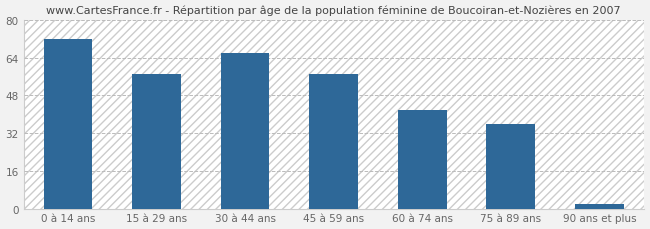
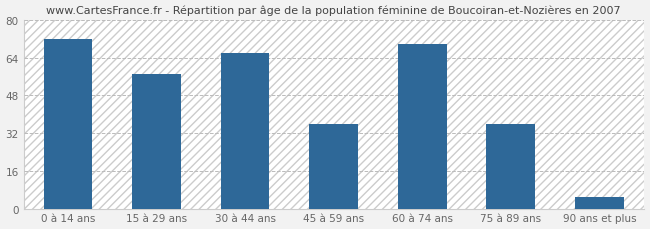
45 à 59 ans: 57 -> 36
60 à 74 ans: 42 -> 70
90 ans et plus: 2 -> 5
